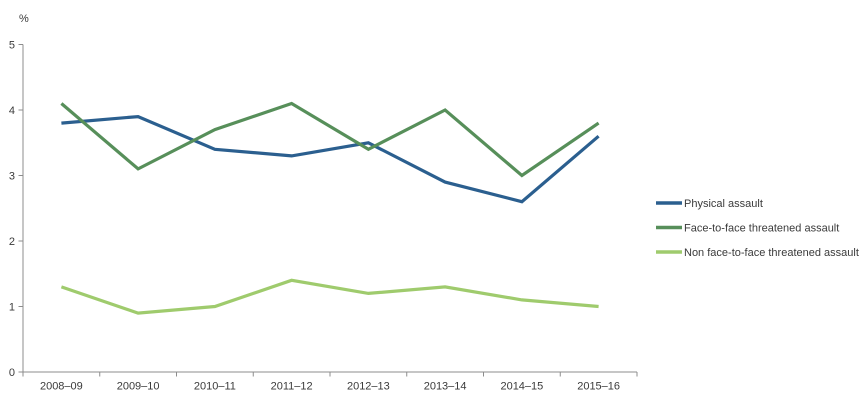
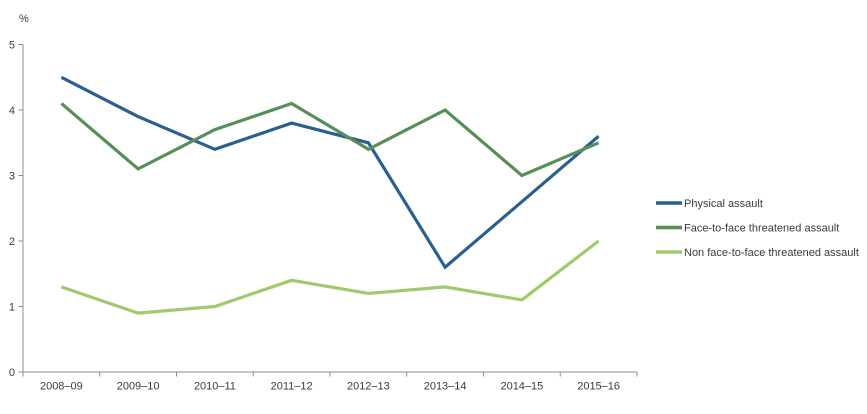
Physical assault/2008–09: 3.8 -> 4.5
Physical assault/2011–12: 3.3 -> 3.8
Physical assault/2013–14: 2.9 -> 1.6
Face-to-face threatened assault/2015–16: 3.8 -> 3.5
Non face-to-face threatened assault/2015–16: 1.0 -> 2.0
